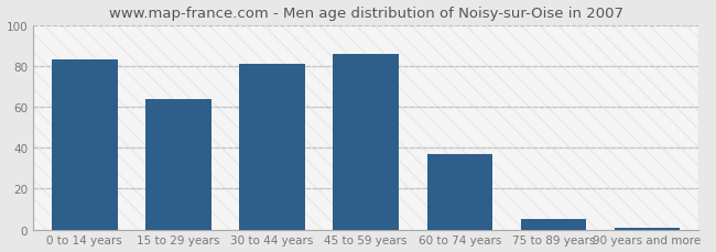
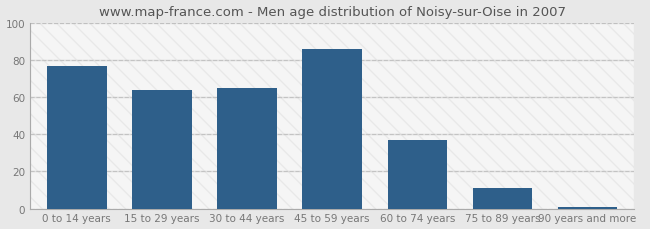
0 to 14 years: 83 -> 77
30 to 44 years: 81 -> 65
75 to 89 years: 5 -> 11
